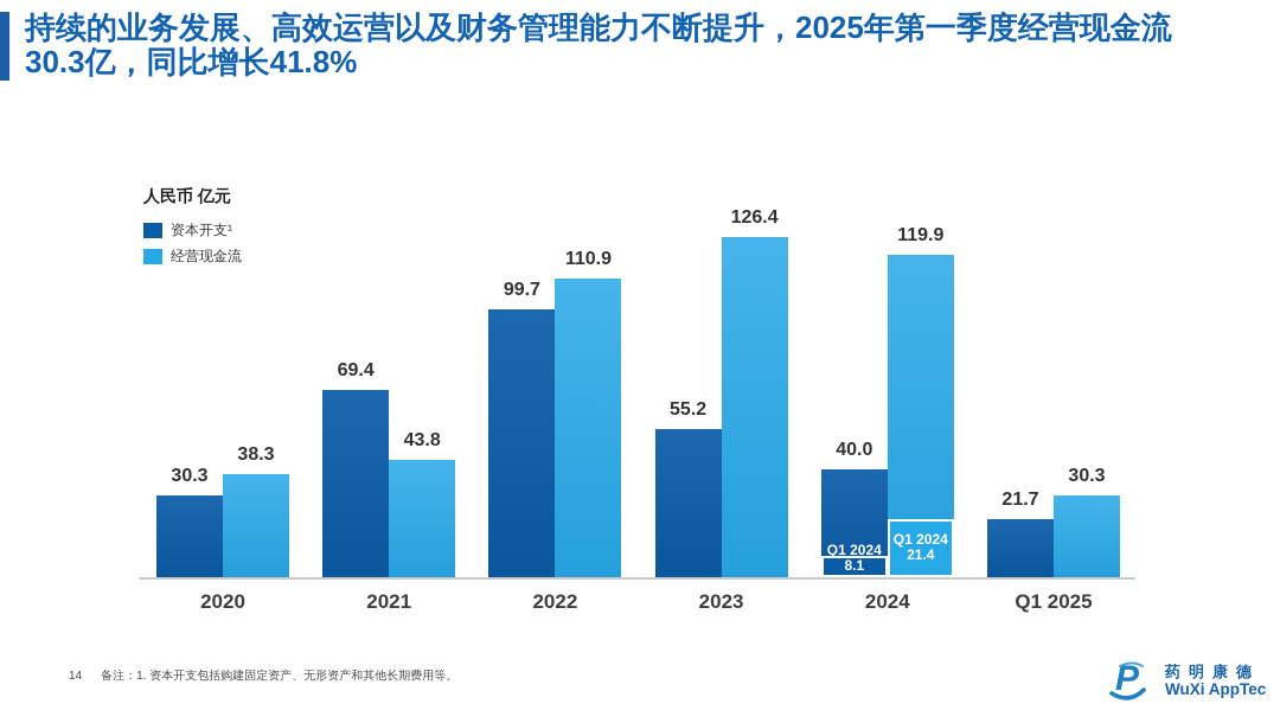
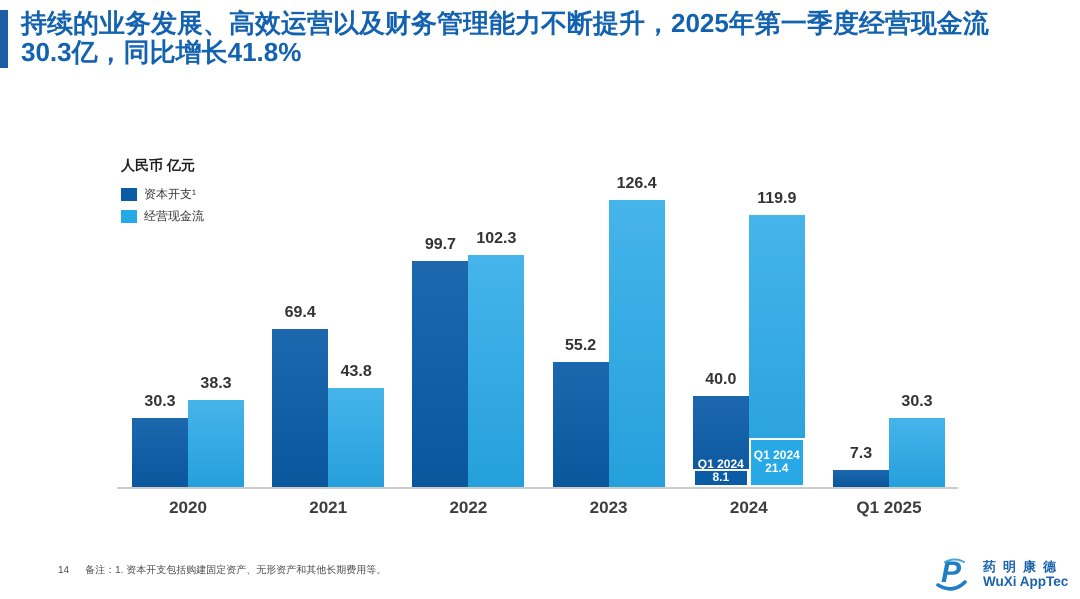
经营现金流/2022: 110.9 -> 102.3
资本开支¹/Q1 2025: 21.7 -> 7.3
